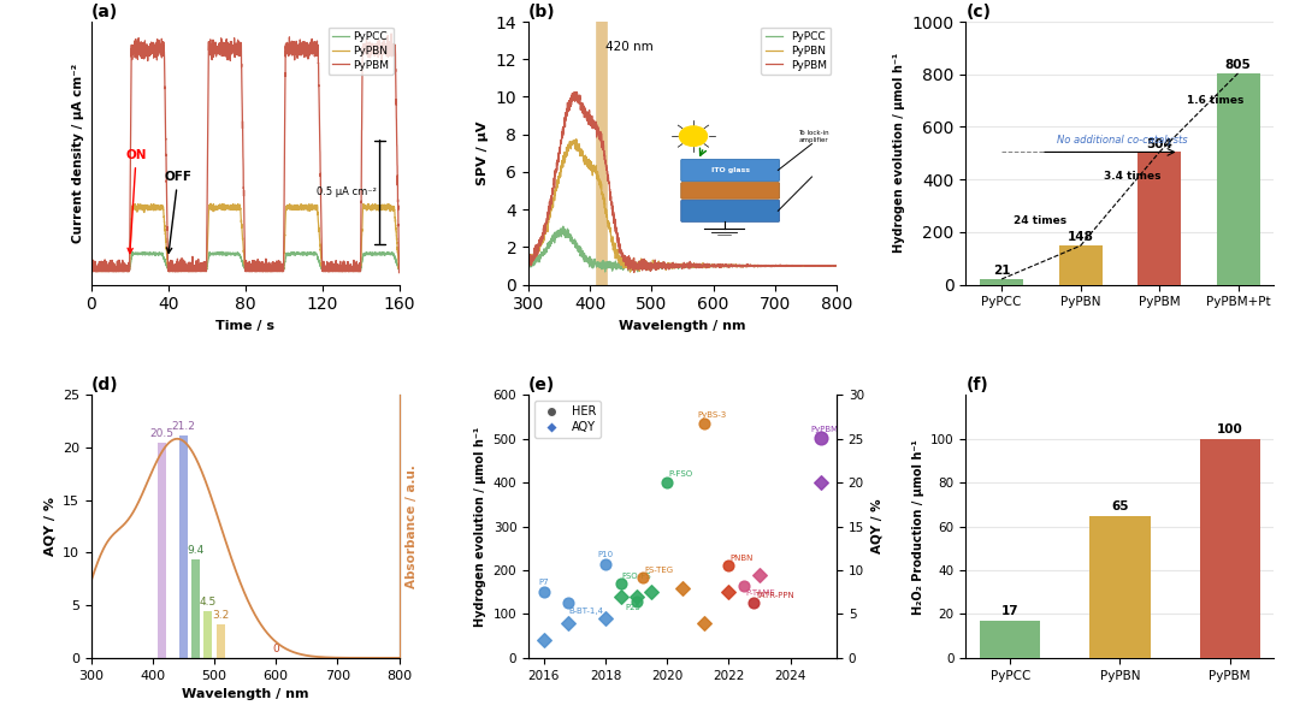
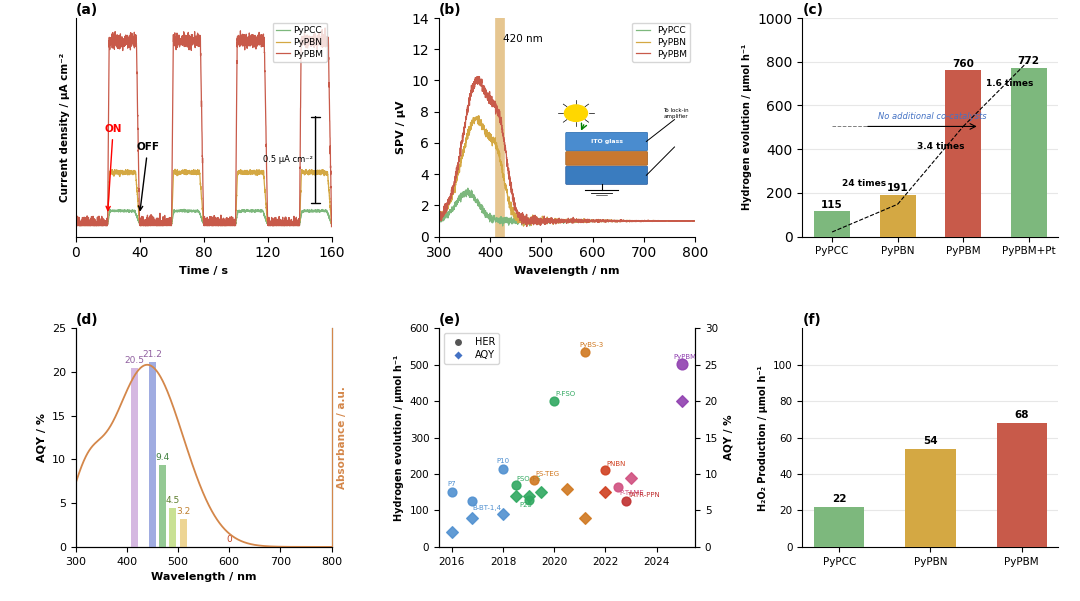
(c)/PyPCC: 21 -> 115
(c)/PyPBN: 148 -> 191
(c)/PyPBM: 504 -> 760
(c)/PyPBM+Pt: 805 -> 772
(f)/PyPCC: 17 -> 22
(f)/PyPBN: 65 -> 54
(f)/PyPBM: 100 -> 68
